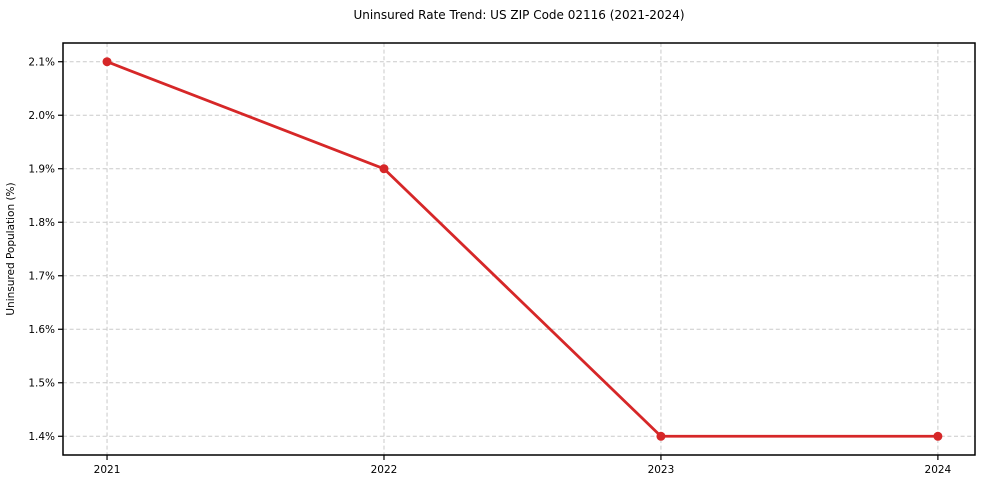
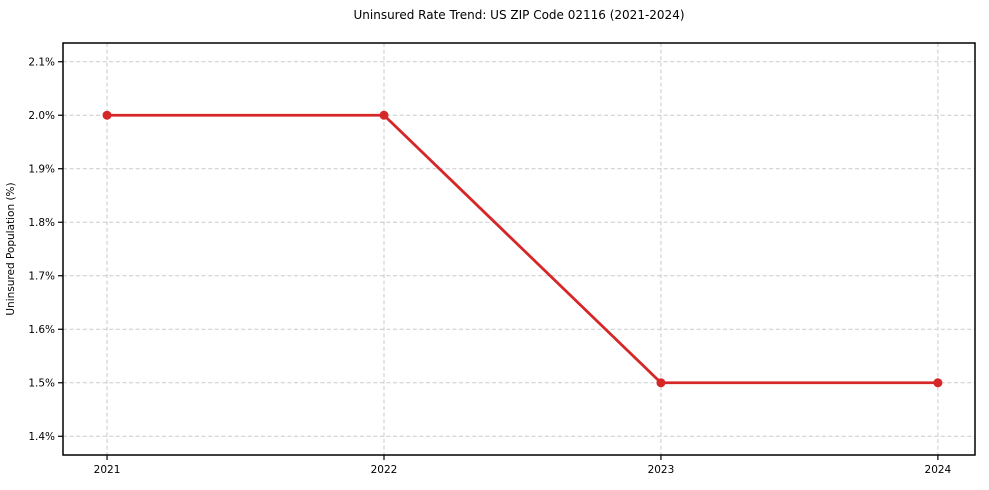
2021: 2.1% -> 2.0%
2022: 1.9% -> 2.0%
2023: 1.4% -> 1.5%
2024: 1.4% -> 1.5%
